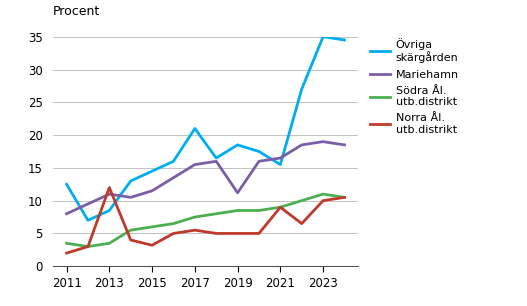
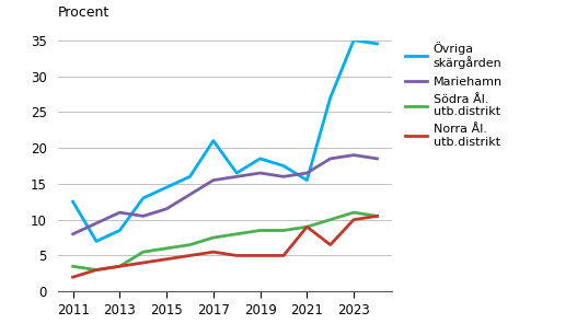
Norra Ål. utb.distrikt/2013: 12.0 -> 3.5
Norra Ål. utb.distrikt/2015: 3.2 -> 4.5
Mariehamn/2019: 11.2 -> 16.5
